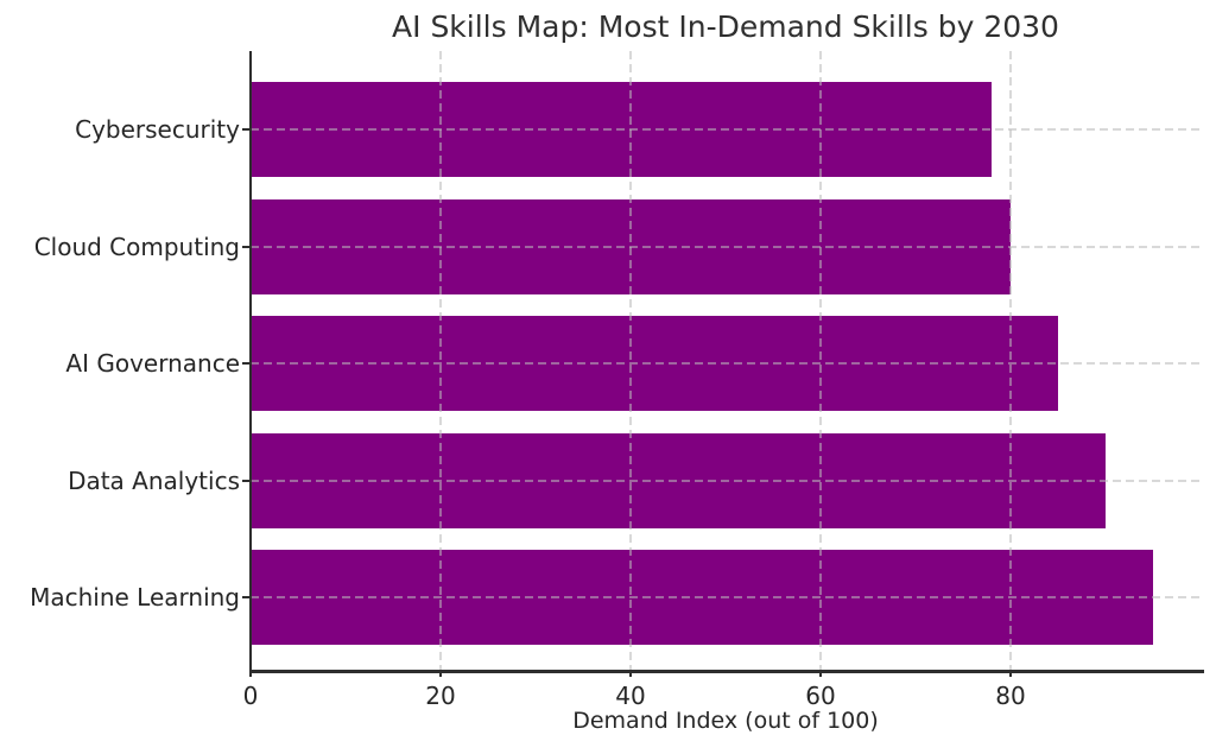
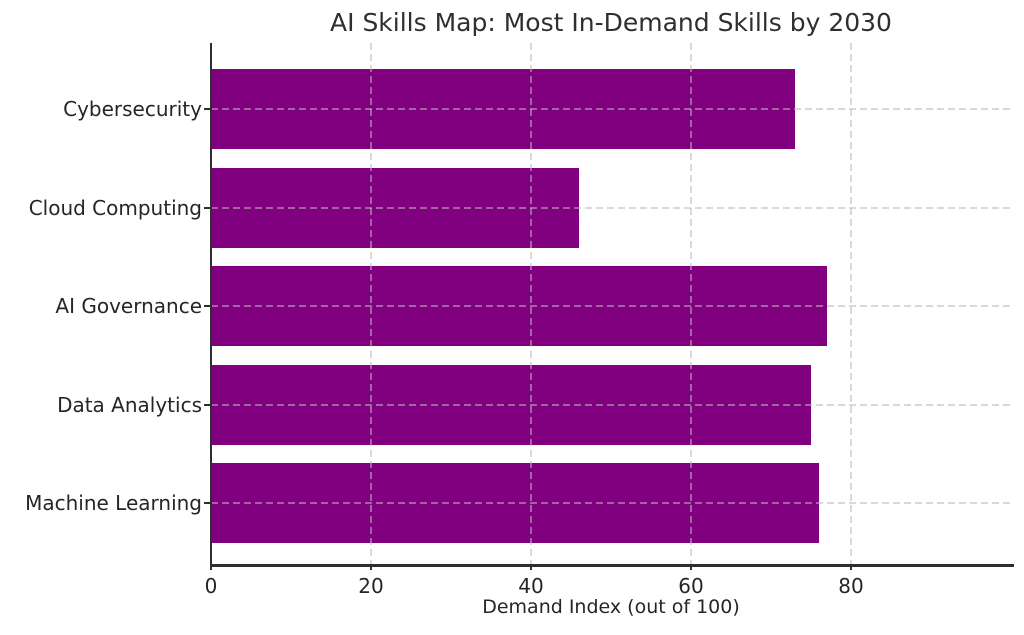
Cybersecurity: 78 -> 73
Cloud Computing: 80 -> 46
AI Governance: 85 -> 77
Data Analytics: 90 -> 75
Machine Learning: 95 -> 76
